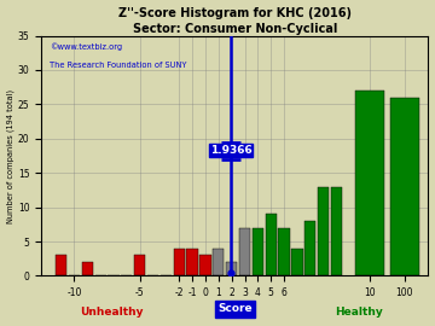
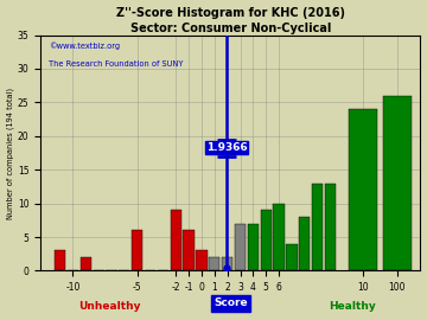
-5: 3 -> 6
-2: 4 -> 9
-1: 4 -> 6
1: 4 -> 2
6: 7 -> 10
10: 27 -> 24
